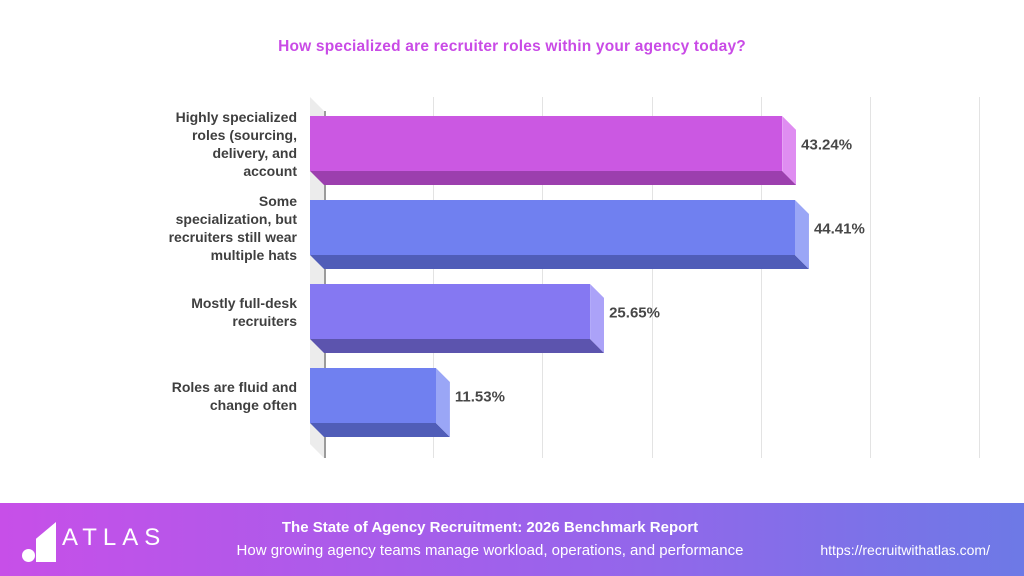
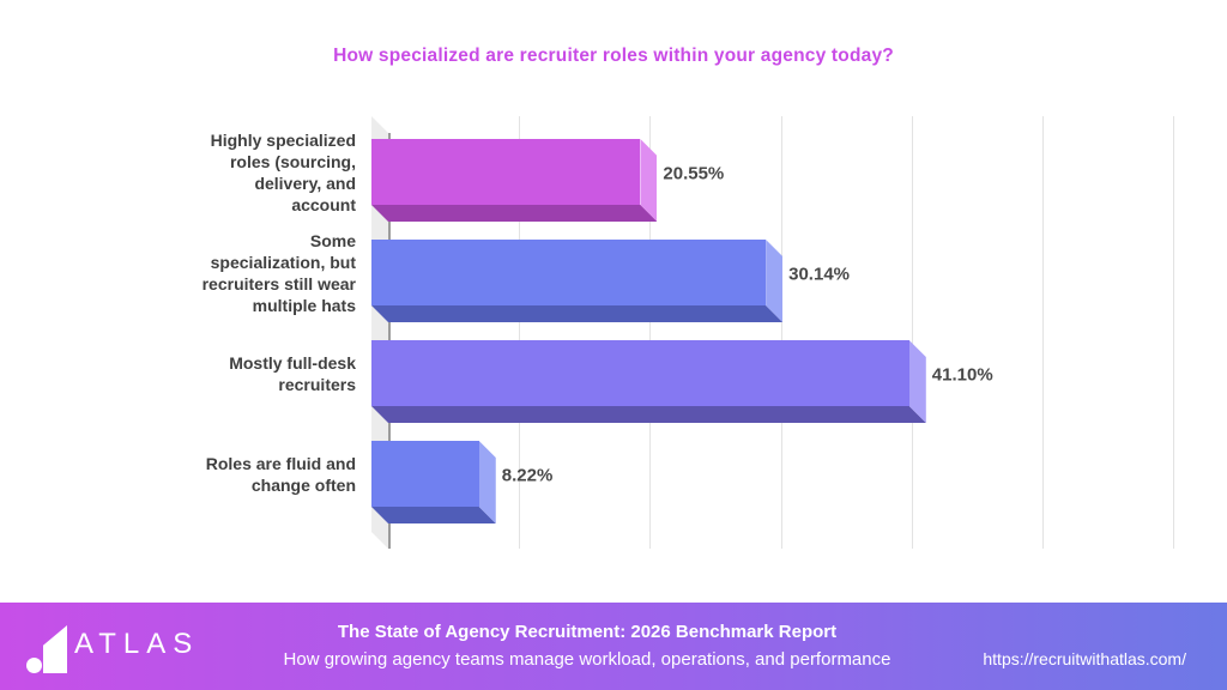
Highly specialized roles (sourcing, delivery, and account: 43.24% -> 20.55%
Some specialization, but recruiters still wear multiple hats: 44.41% -> 30.14%
Mostly full-desk recruiters: 25.65% -> 41.10%
Roles are fluid and change often: 11.53% -> 8.22%
